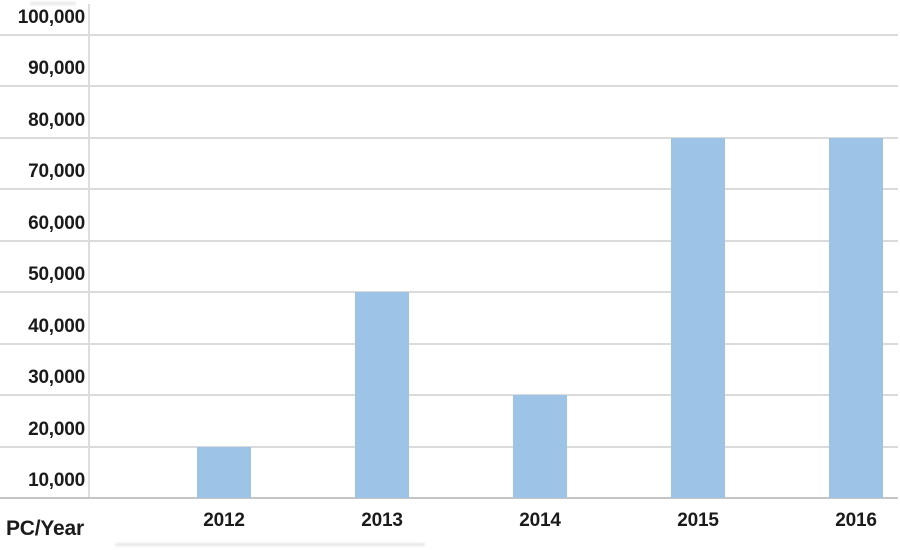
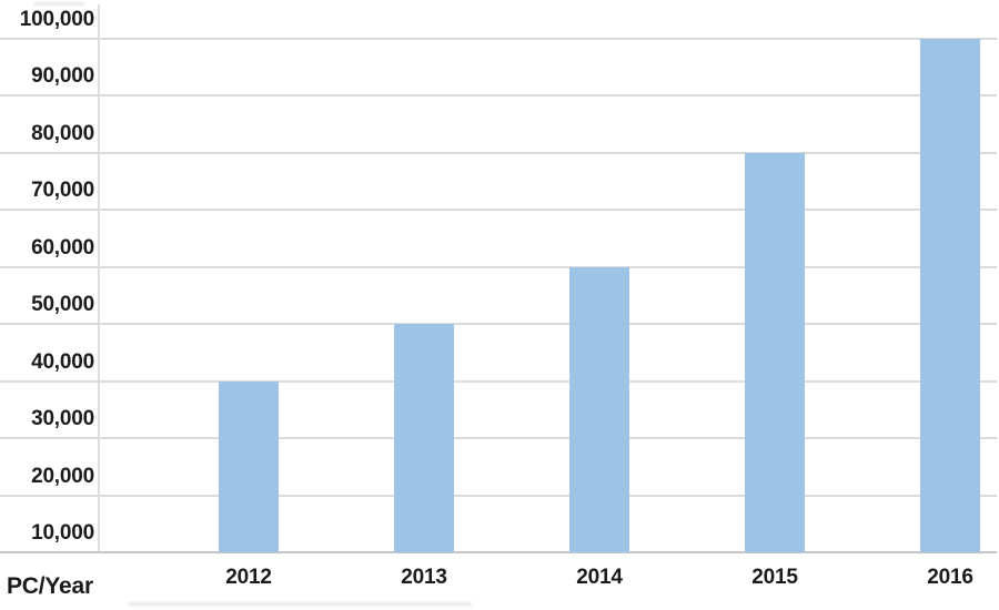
2012: 20000 -> 40000
2014: 30000 -> 60000
2016: 80000 -> 100000
